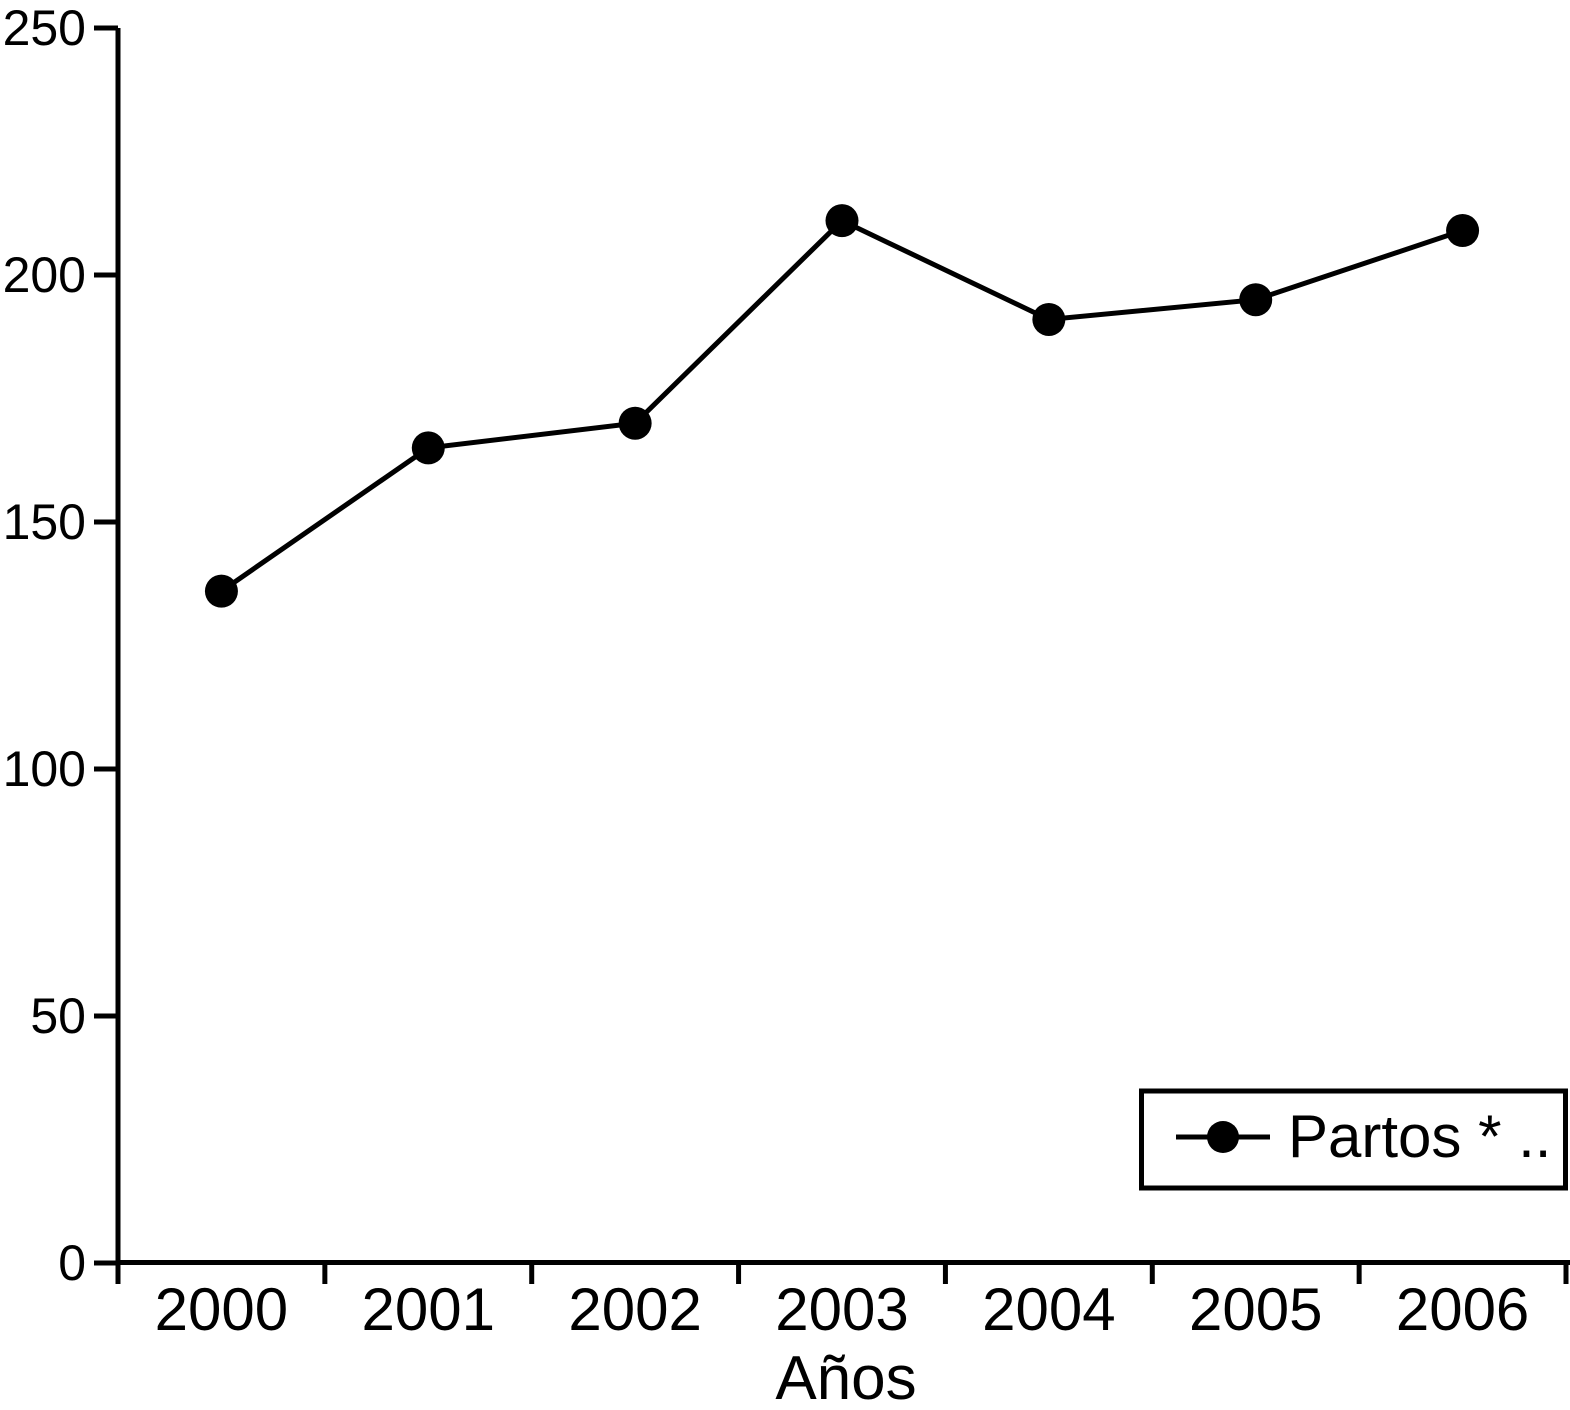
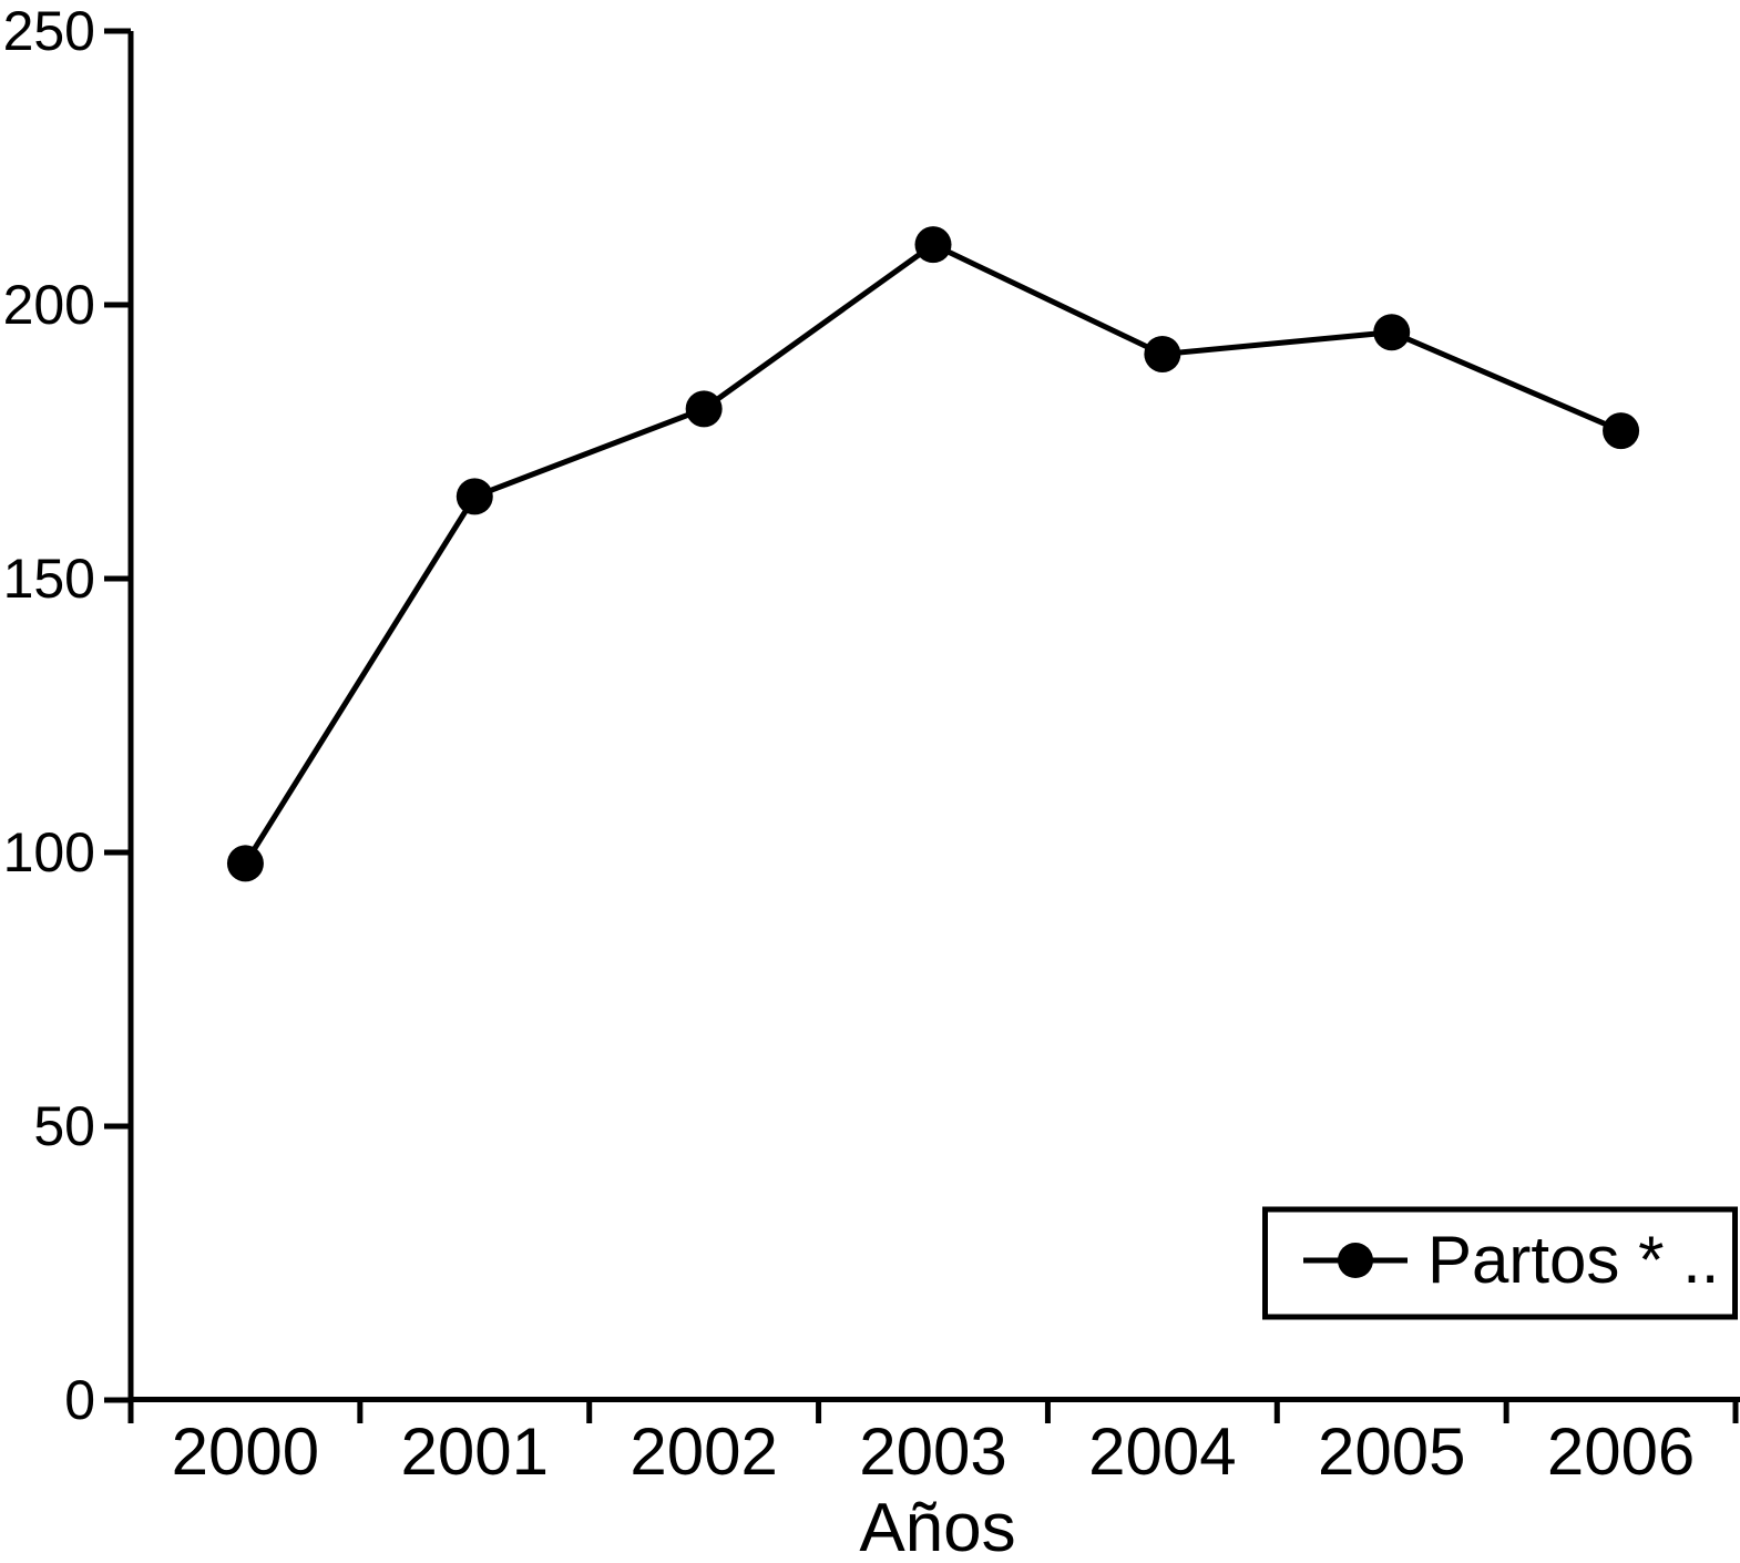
2000: 136 -> 98
2002: 170 -> 181
2006: 209 -> 177
